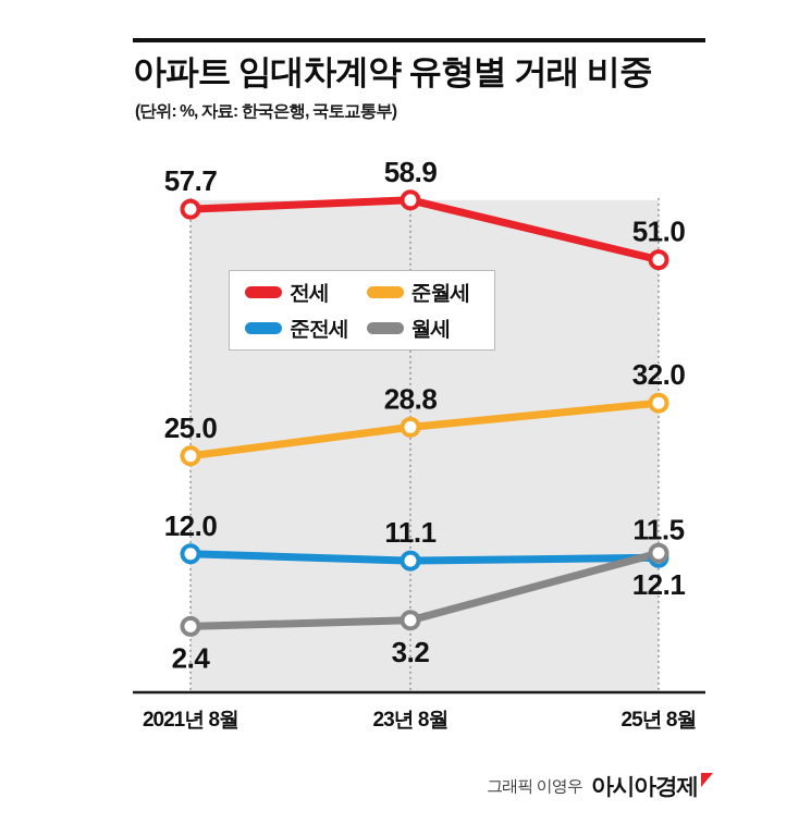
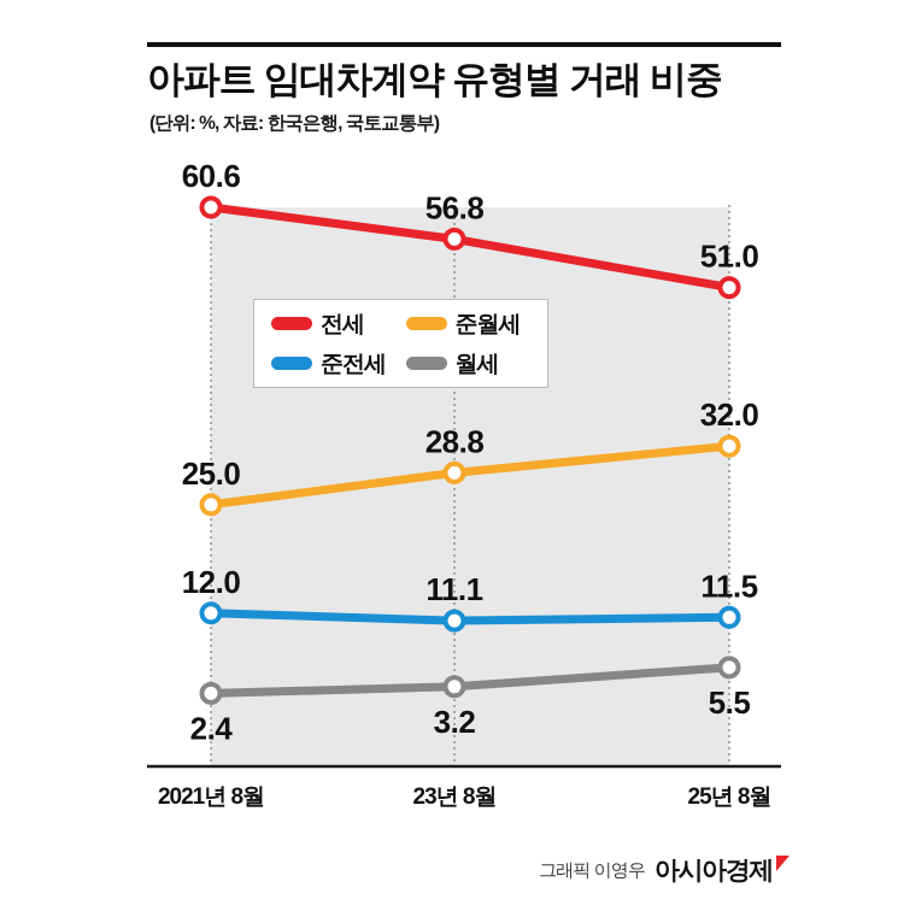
전세/2021년 8월: 57.7 -> 60.6
전세/23년 8월: 58.9 -> 56.8
월세/25년 8월: 12.1 -> 5.5
